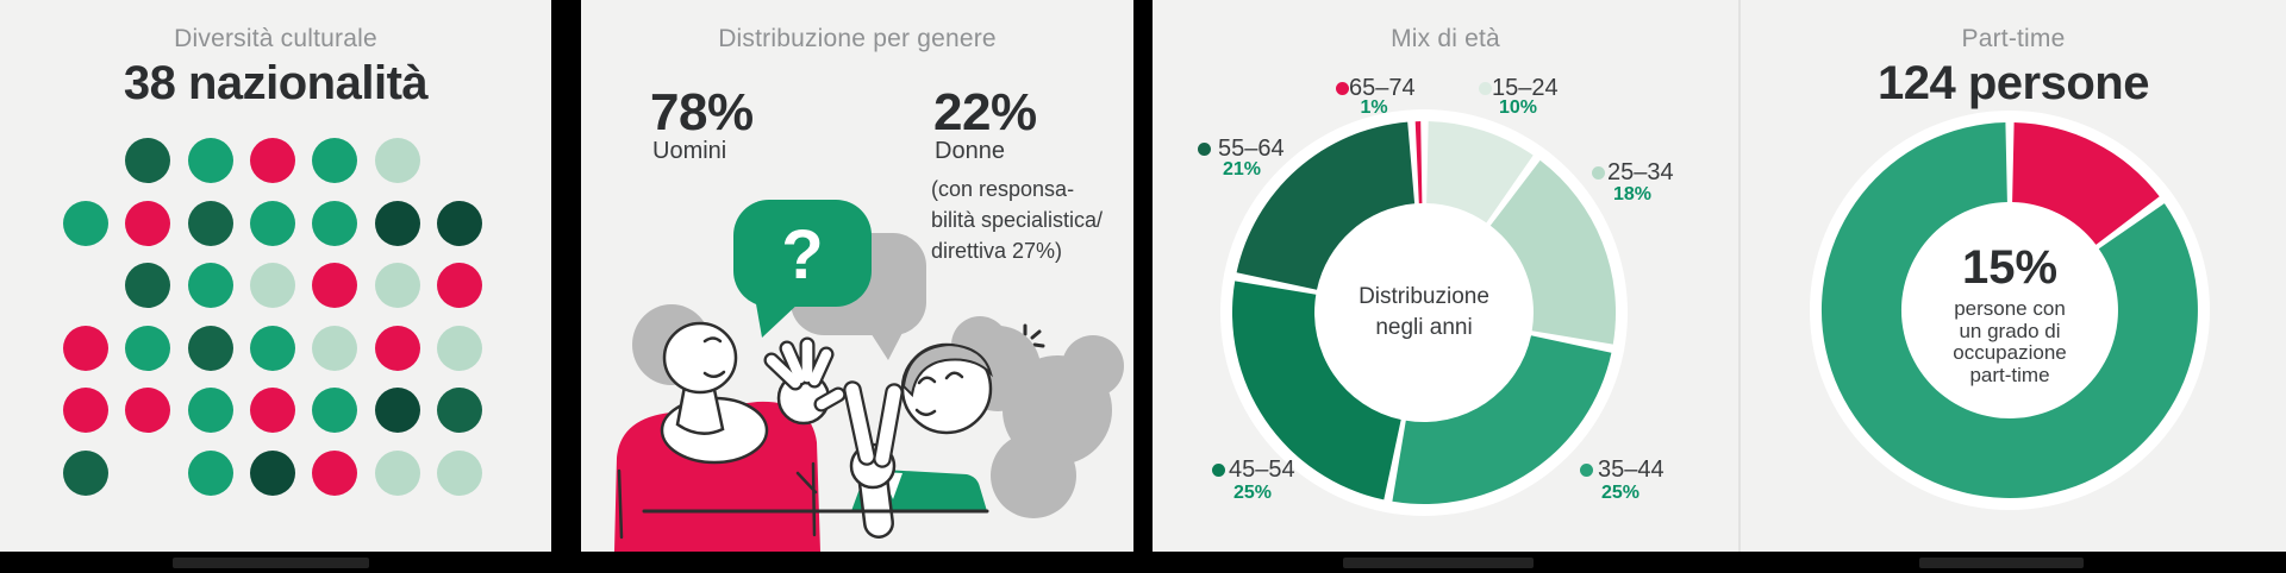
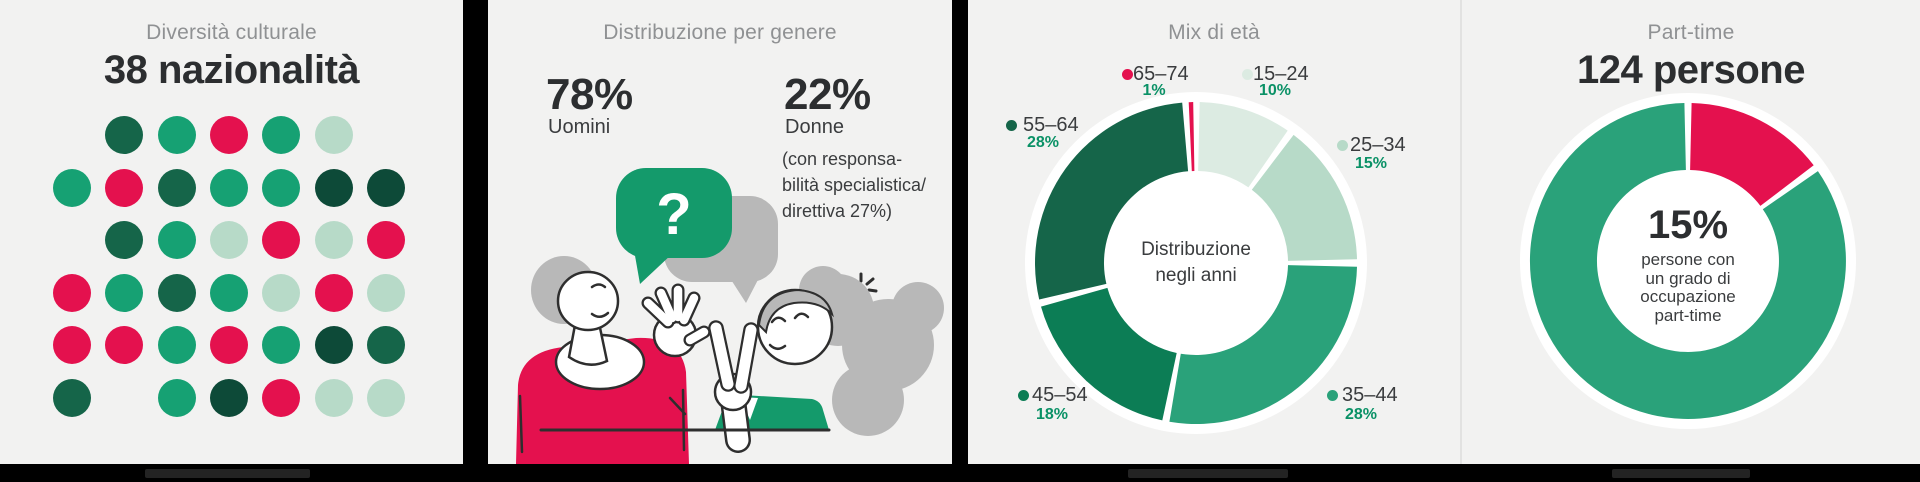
Mix di età/25–34: 18% -> 15%
Mix di età/35–44: 25% -> 28%
Mix di età/45–54: 25% -> 18%
Mix di età/55–64: 21% -> 28%
